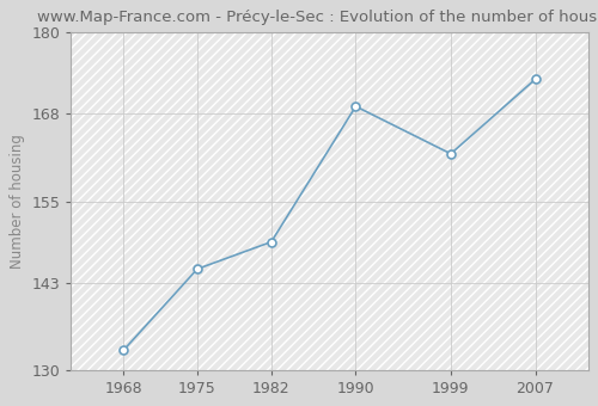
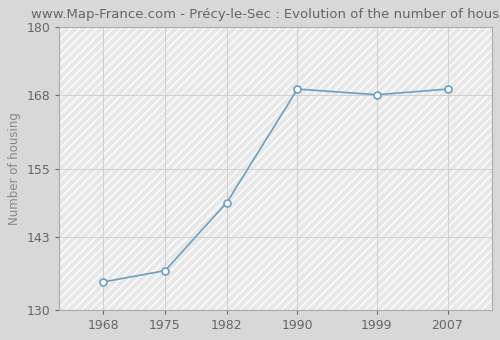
1968: 133 -> 135
1975: 145 -> 137
1999: 162 -> 168
2007: 173 -> 169
